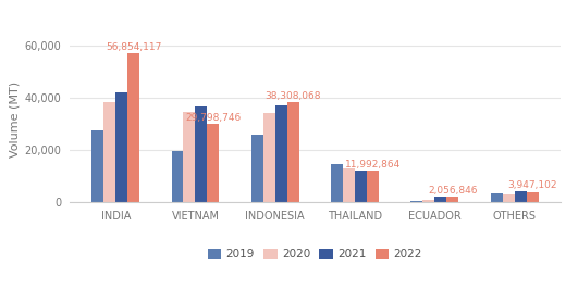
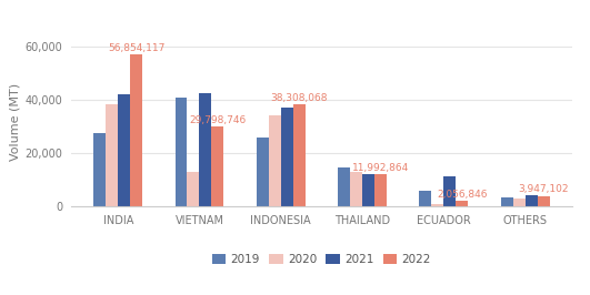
2019/VIETNAM: 19,500 -> 41,000
2020/VIETNAM: 34,500 -> 13,000
2021/VIETNAM: 36,500 -> 42,500
2019/ECUADOR: 700 -> 6,000
2021/ECUADOR: 2,200 -> 11,500
